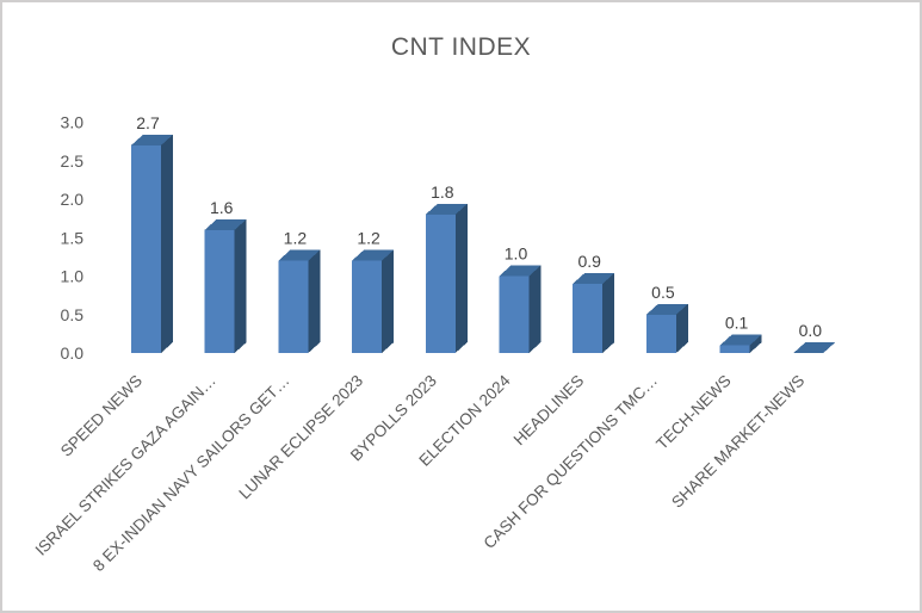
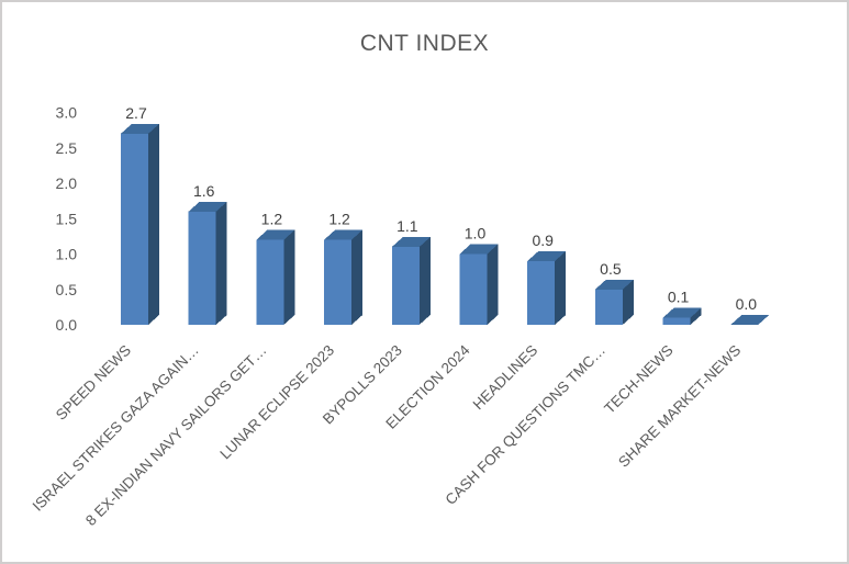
BYPOLLS 2023: 1.8 -> 1.1
